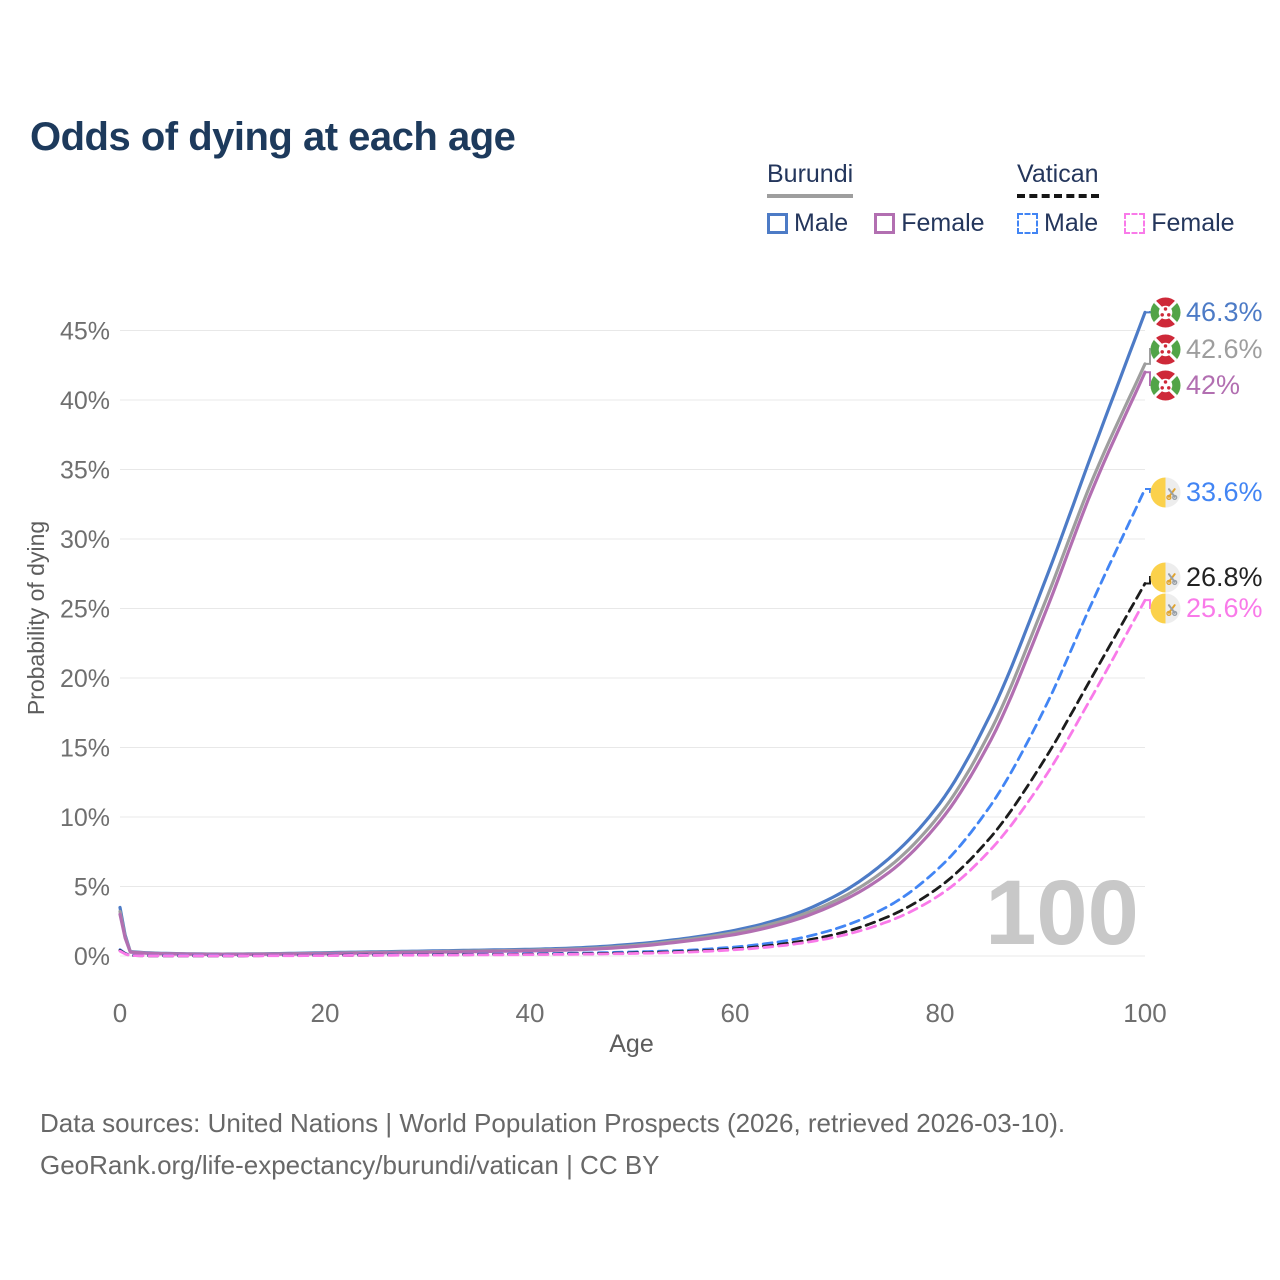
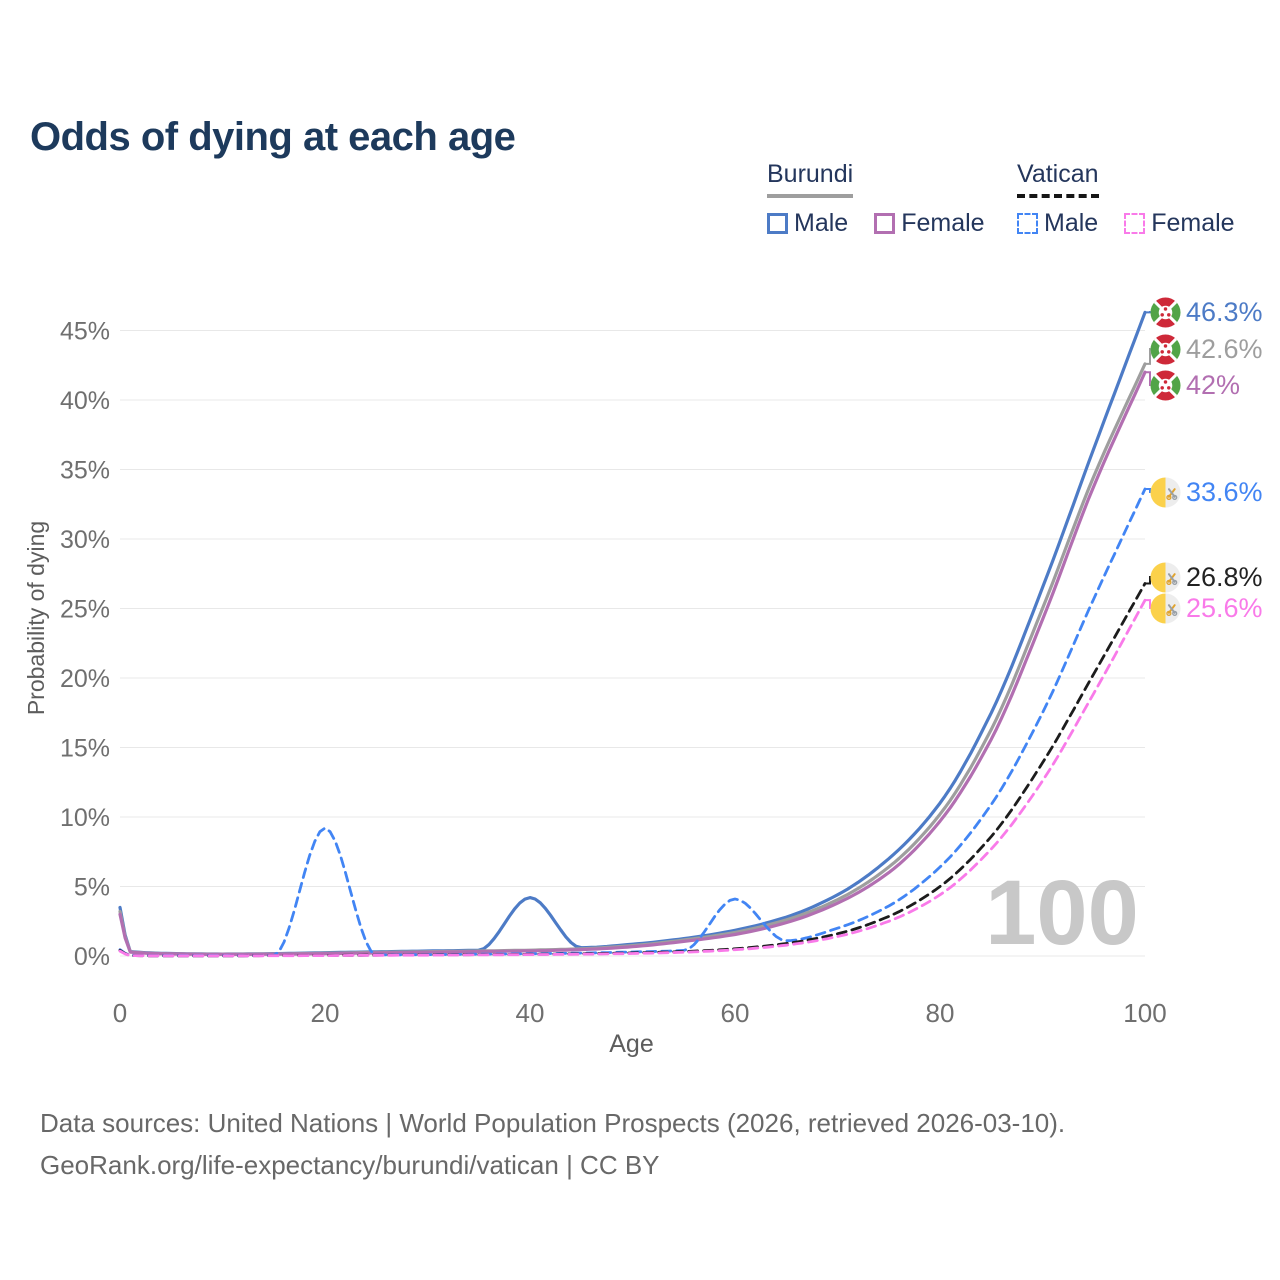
Vatican Male/20: 0.1% -> 9.2%
Burundi Male/40: 0.5% -> 4.2%
Vatican Male/60: 0.7% -> 4.1%
